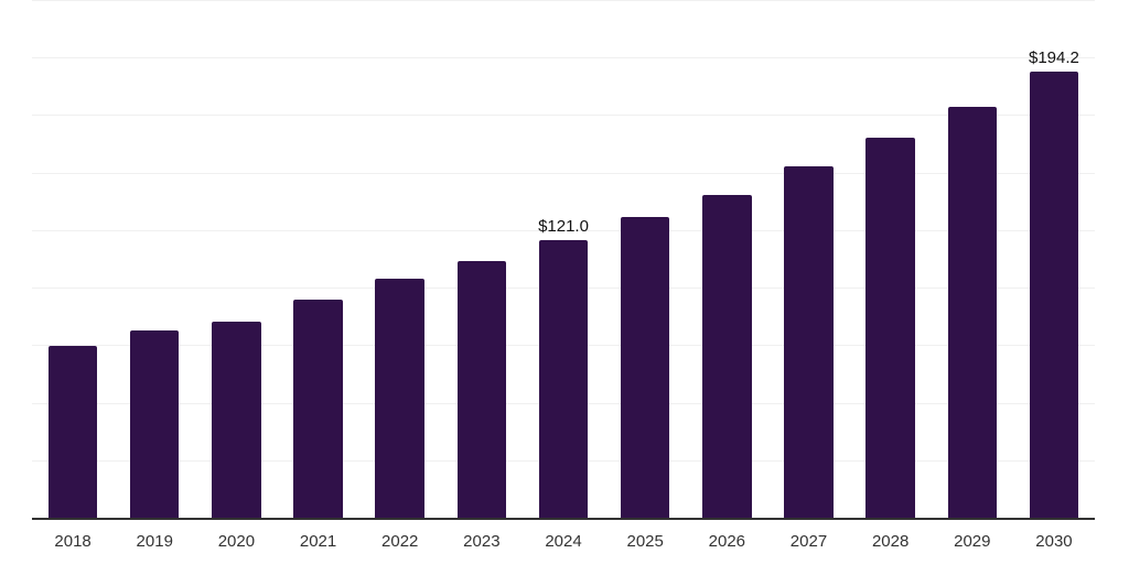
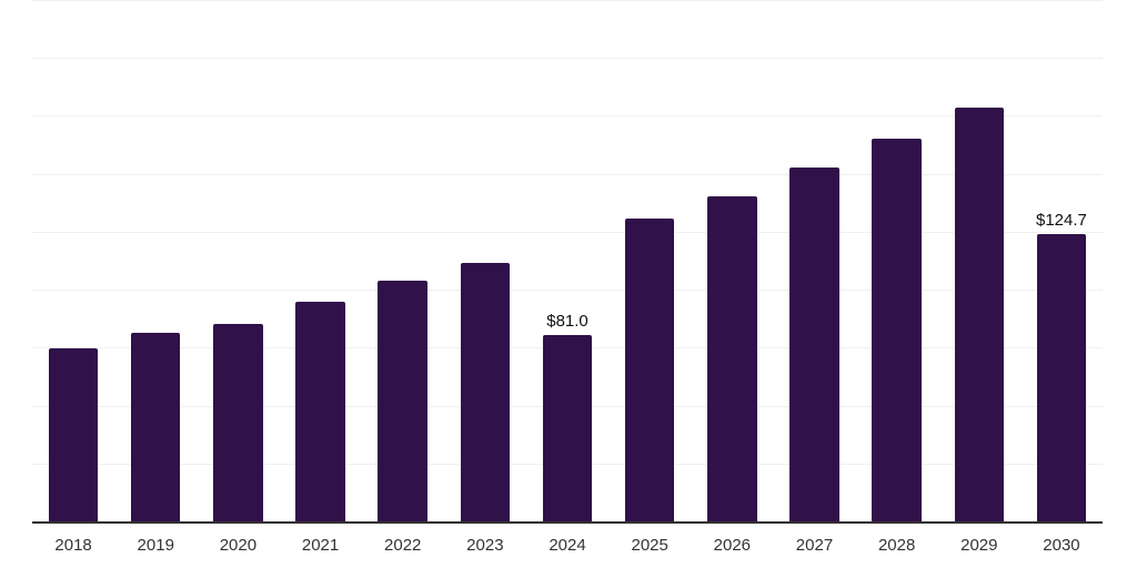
2024: $121.0 -> $81.0
2030: $194.2 -> $124.7
